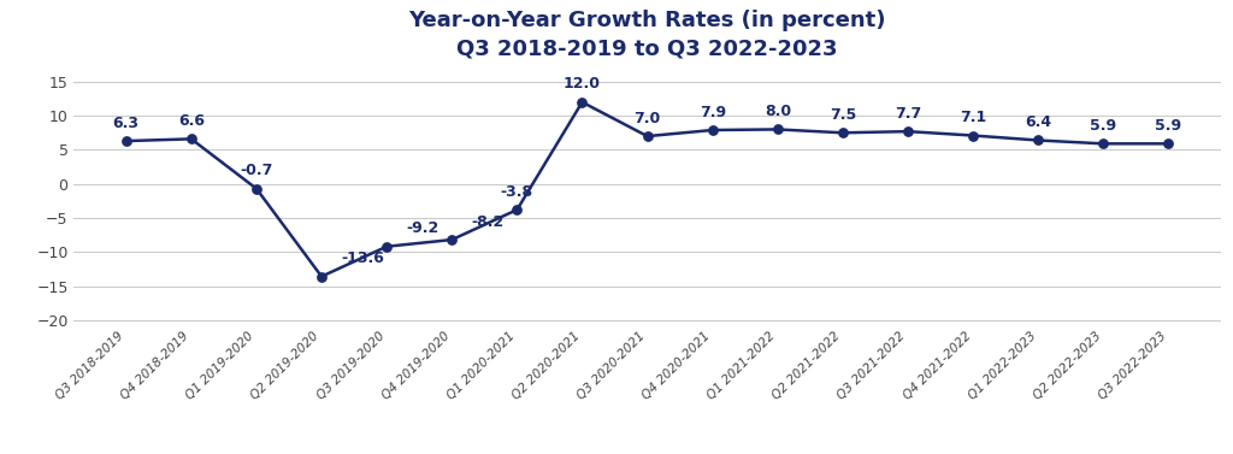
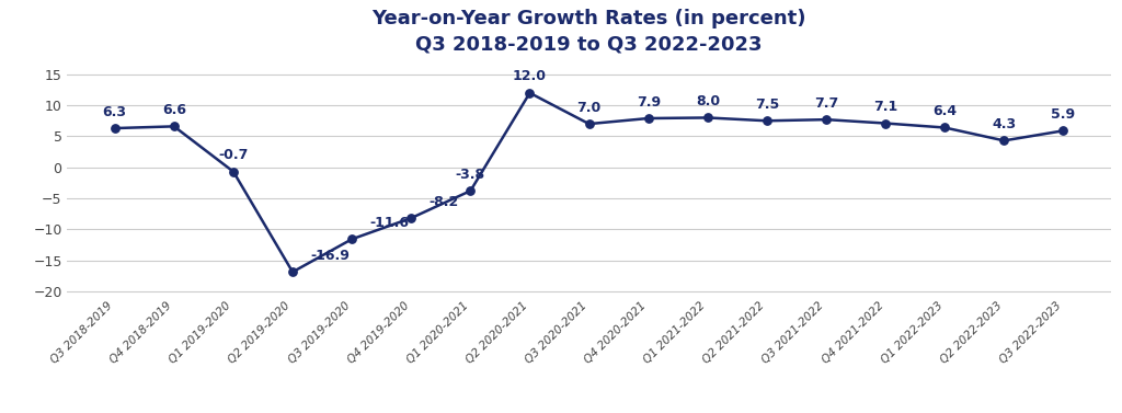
Q2 2019-2020: -13.6 -> -16.9
Q3 2019-2020: -9.2 -> -11.6
Q2 2022-2023: 5.9 -> 4.3
